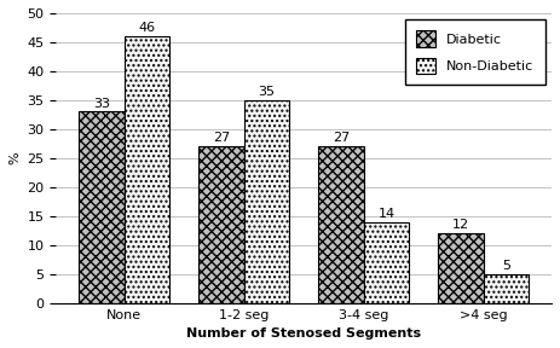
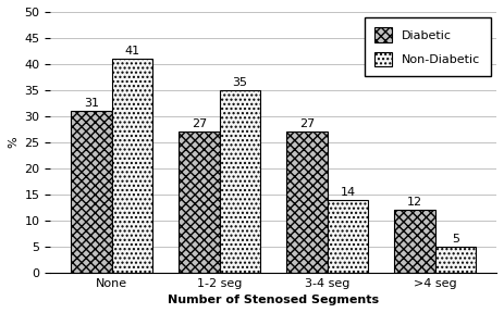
Diabetic/None: 33 -> 31
Non-Diabetic/None: 46 -> 41
